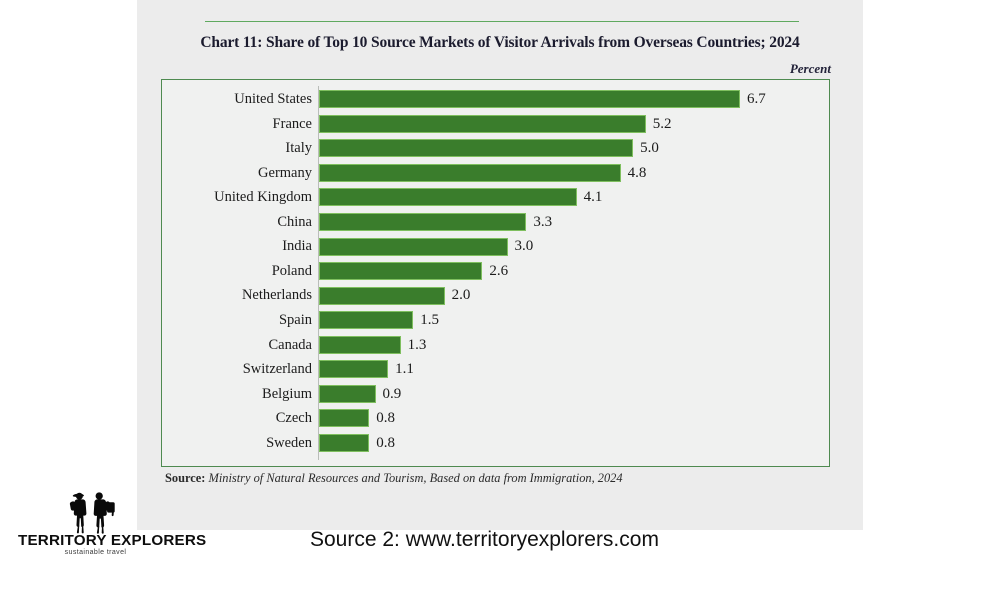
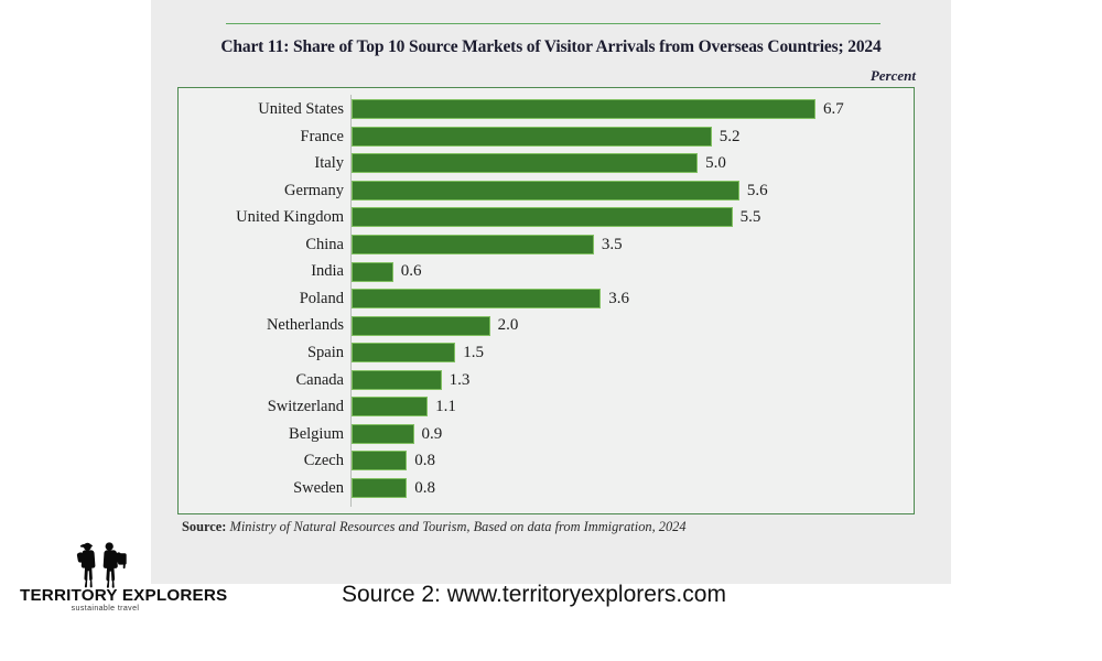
Germany: 4.8 -> 5.6
United Kingdom: 4.1 -> 5.5
China: 3.3 -> 3.5
India: 3.0 -> 0.6
Poland: 2.6 -> 3.6
